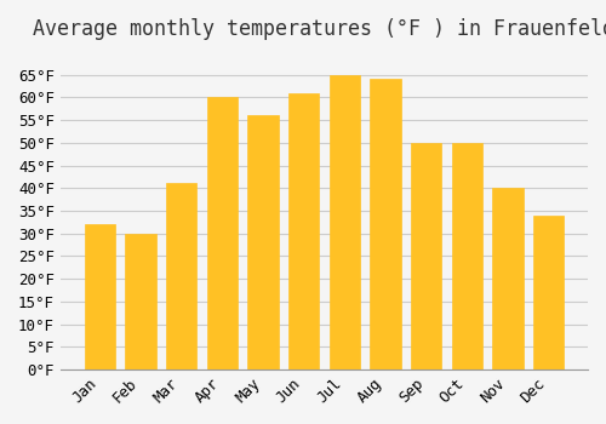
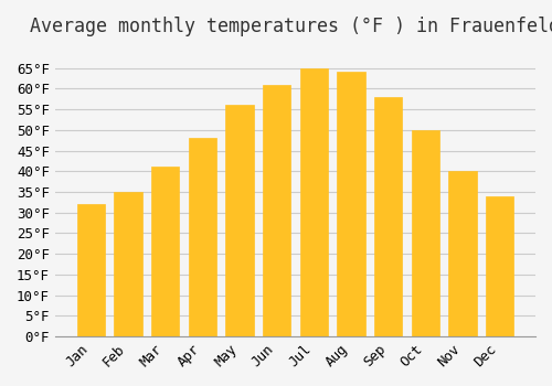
Feb: 30°F -> 35°F
Apr: 60°F -> 48°F
Sep: 50°F -> 58°F
